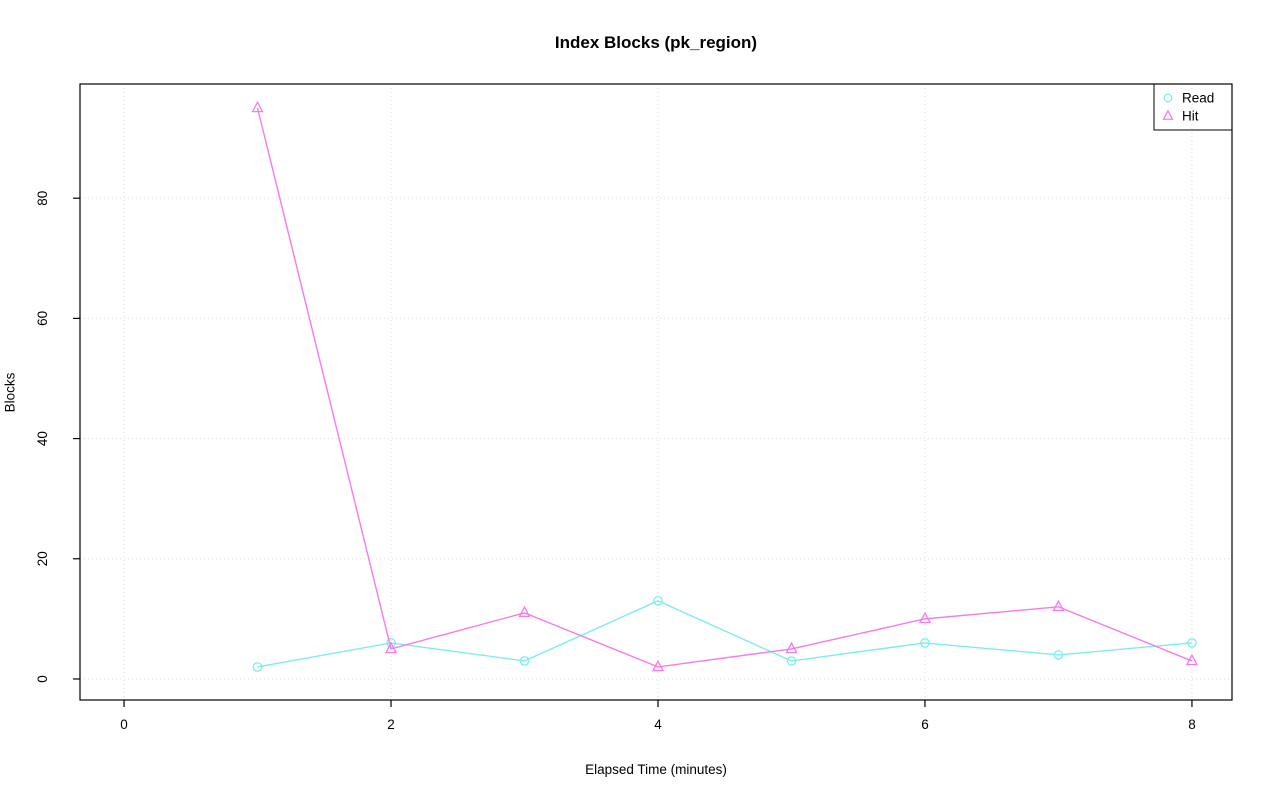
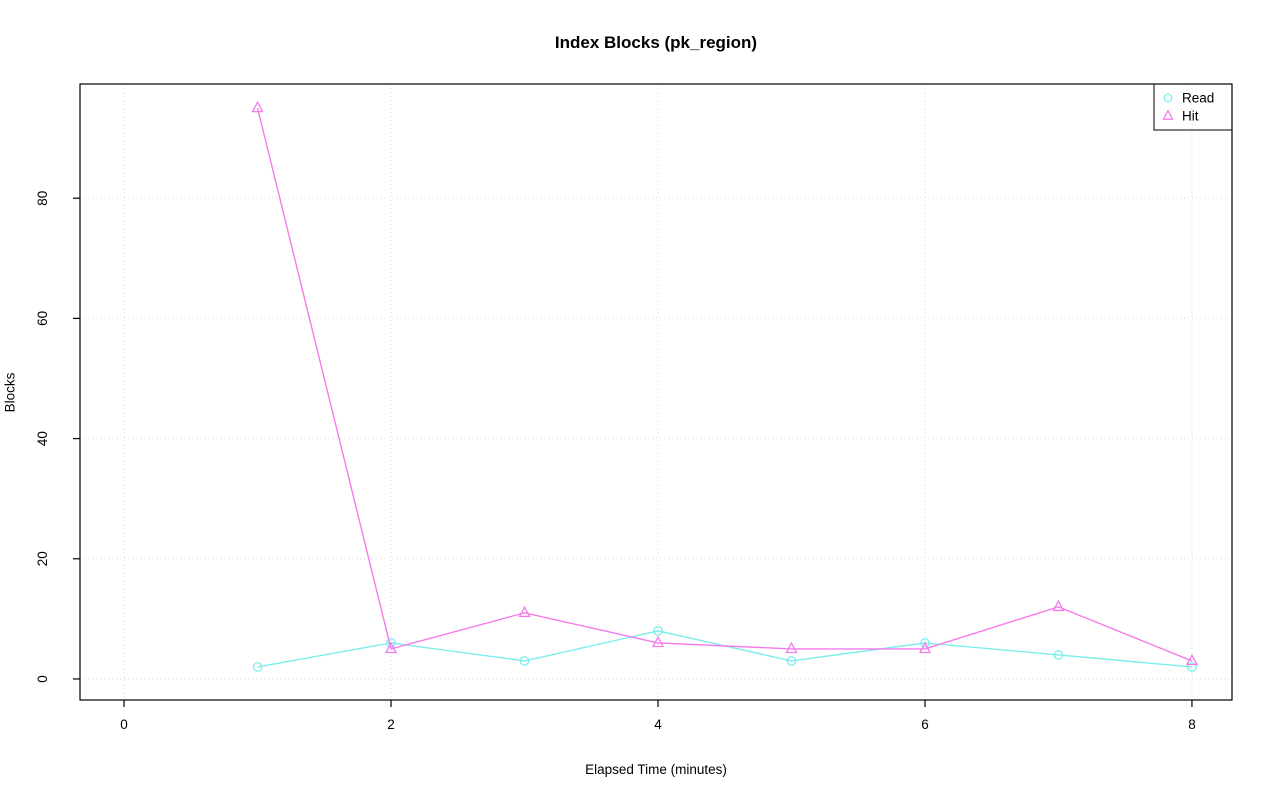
Read/4: 13 -> 8
Hit/4: 2 -> 6
Hit/6: 10 -> 5
Read/8: 6 -> 2
